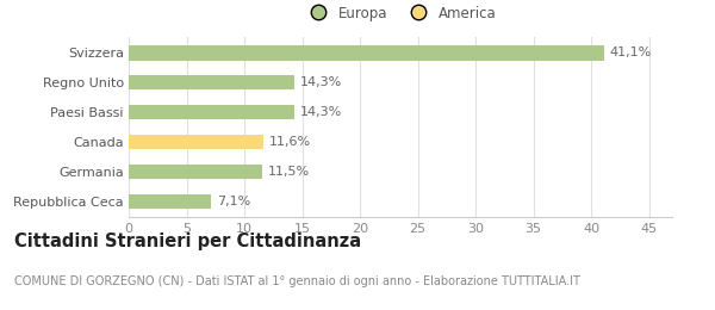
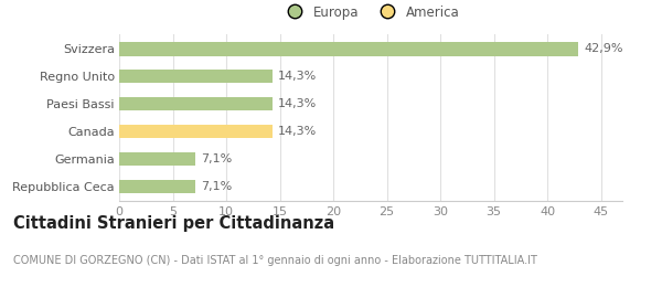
Svizzera: 41,1% -> 42,9%
Canada: 11,6% -> 14,3%
Germania: 11,5% -> 7,1%
